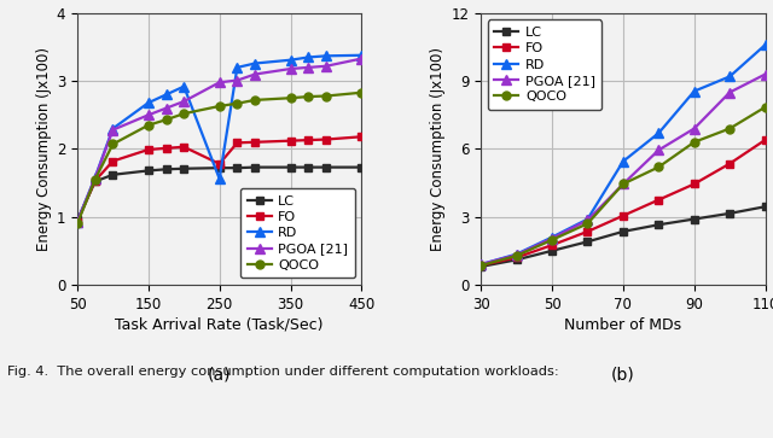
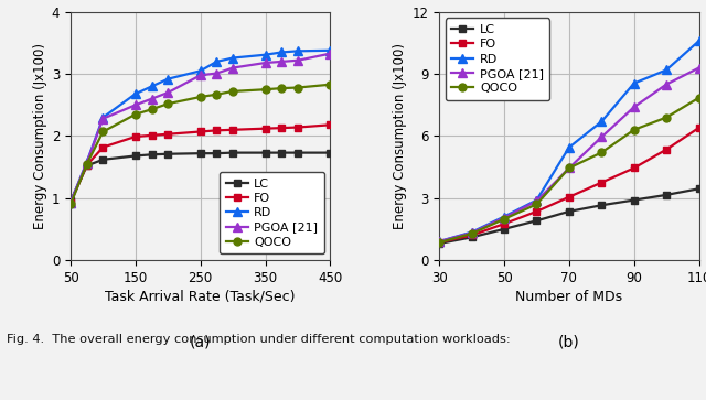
FO/250: 1.78 -> 2.07
RD/250: 1.56 -> 3.05
PGOA [21]/90: 6.9 -> 7.4
